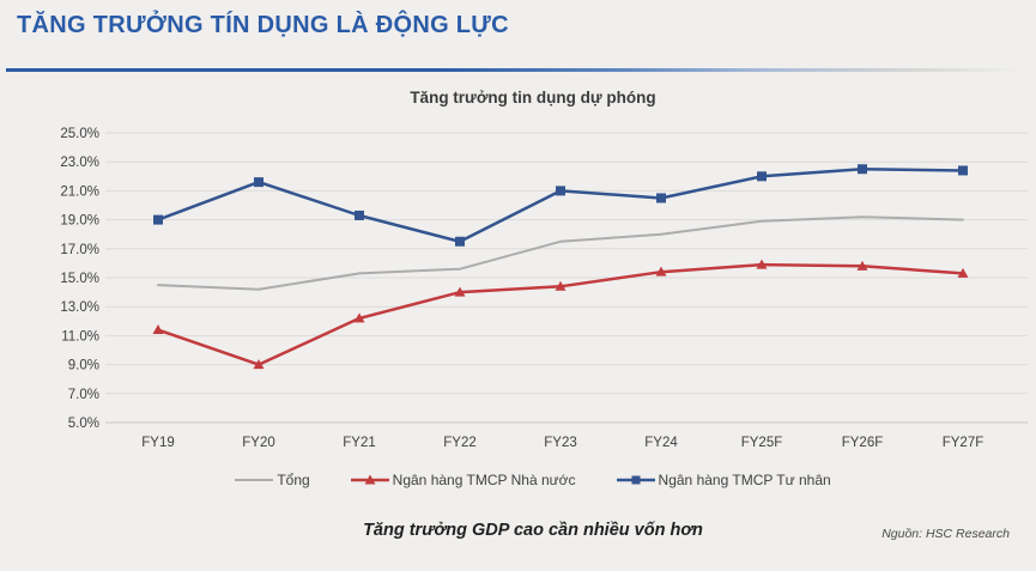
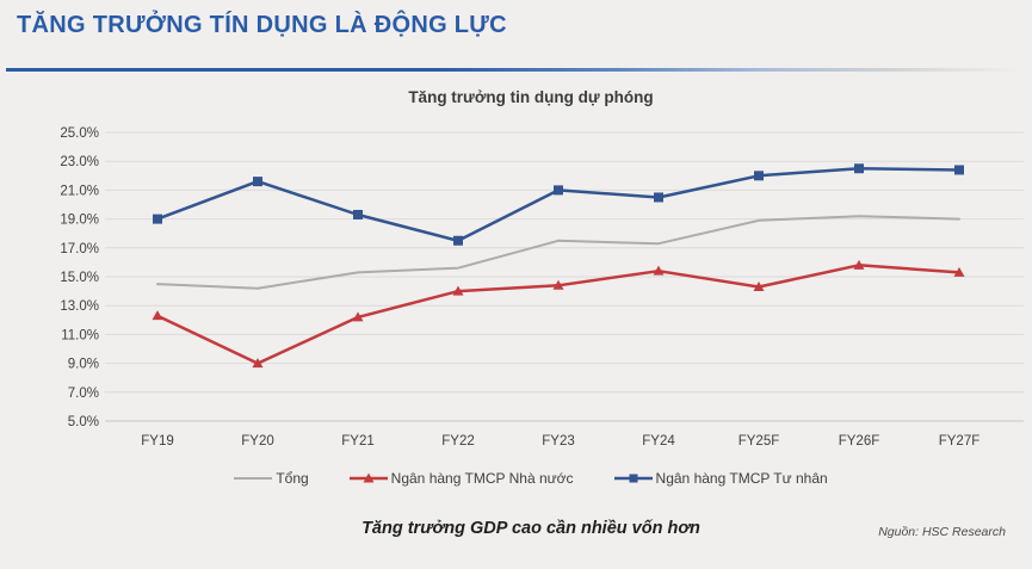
Ngân hàng TMCP Nhà nước/FY19: 11.4% -> 12.3%
Tổng/FY24: 18.0% -> 17.3%
Ngân hàng TMCP Nhà nước/FY25F: 15.9% -> 14.3%
